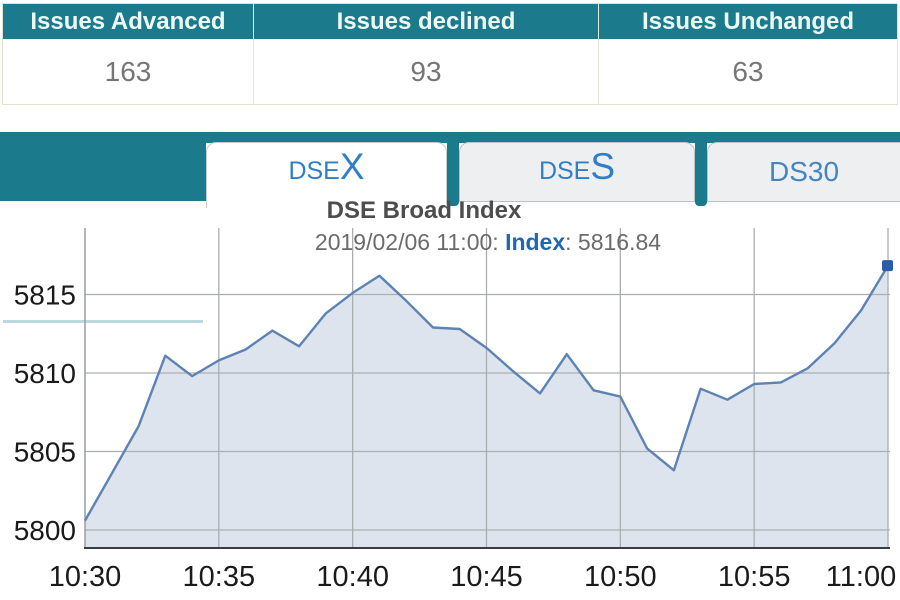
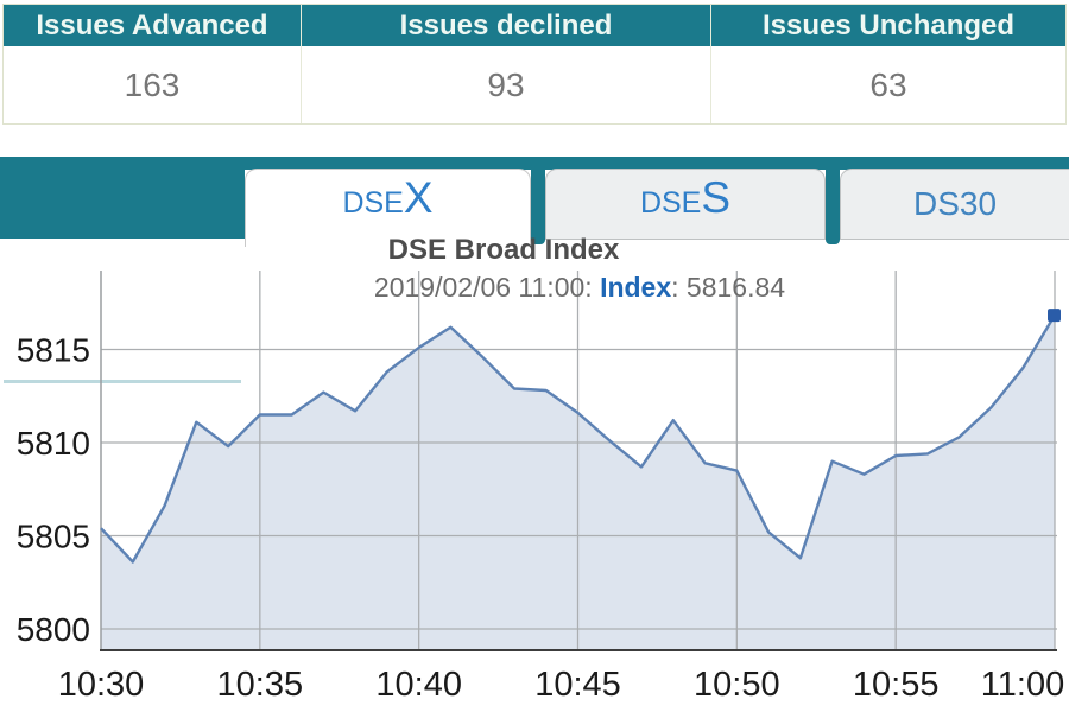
10:30: 5800.6 -> 5805.4
10:35: 5810.8 -> 5811.5
